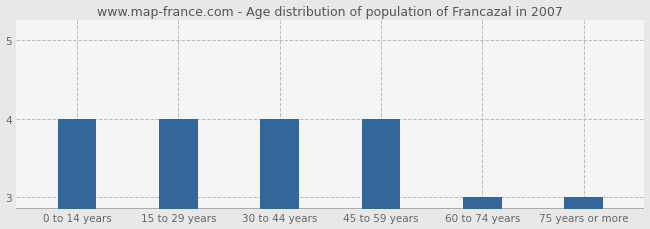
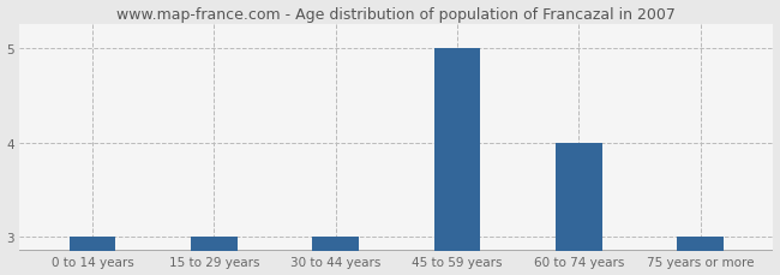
0 to 14 years: 4 -> 3
15 to 29 years: 4 -> 3
30 to 44 years: 4 -> 3
45 to 59 years: 4 -> 5
60 to 74 years: 3 -> 4
